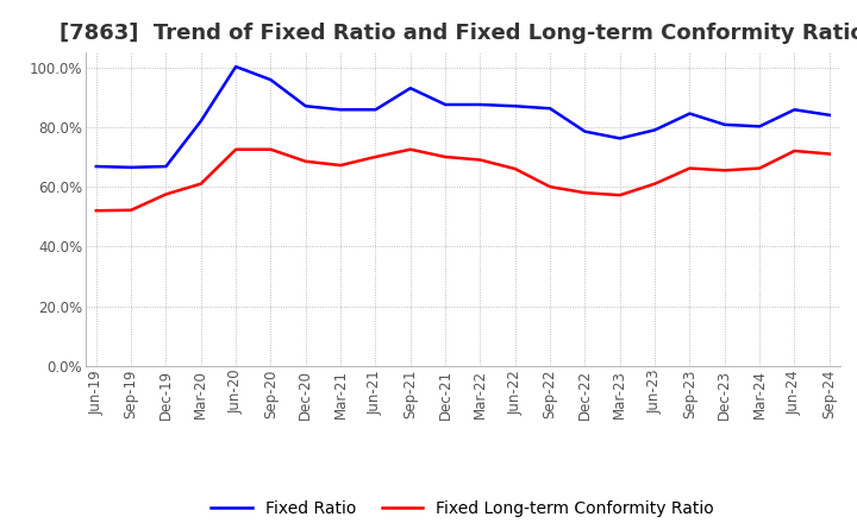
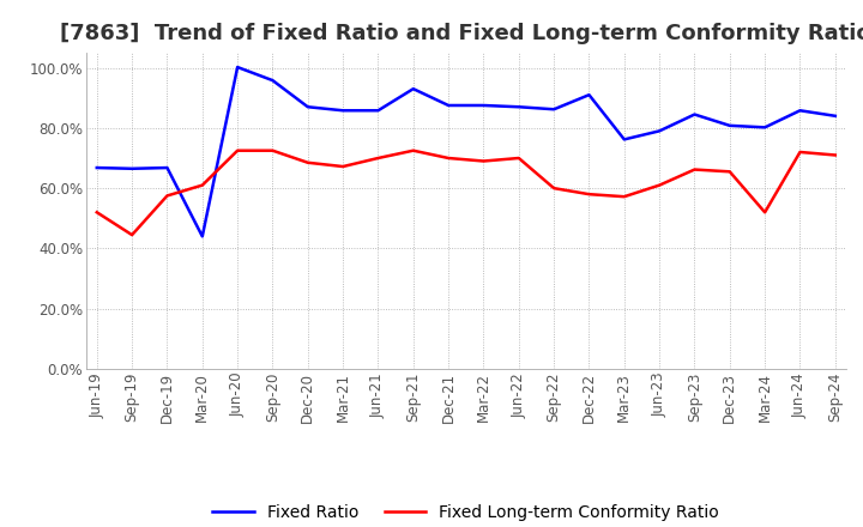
Fixed Long-term Conformity Ratio/Sep-19: 52.2% -> 44.5%
Fixed Ratio/Mar-20: 82.0% -> 44.0%
Fixed Long-term Conformity Ratio/Jun-22: 66.0% -> 70.0%
Fixed Ratio/Dec-22: 78.5% -> 91.0%
Fixed Long-term Conformity Ratio/Mar-24: 66.2% -> 52.0%
